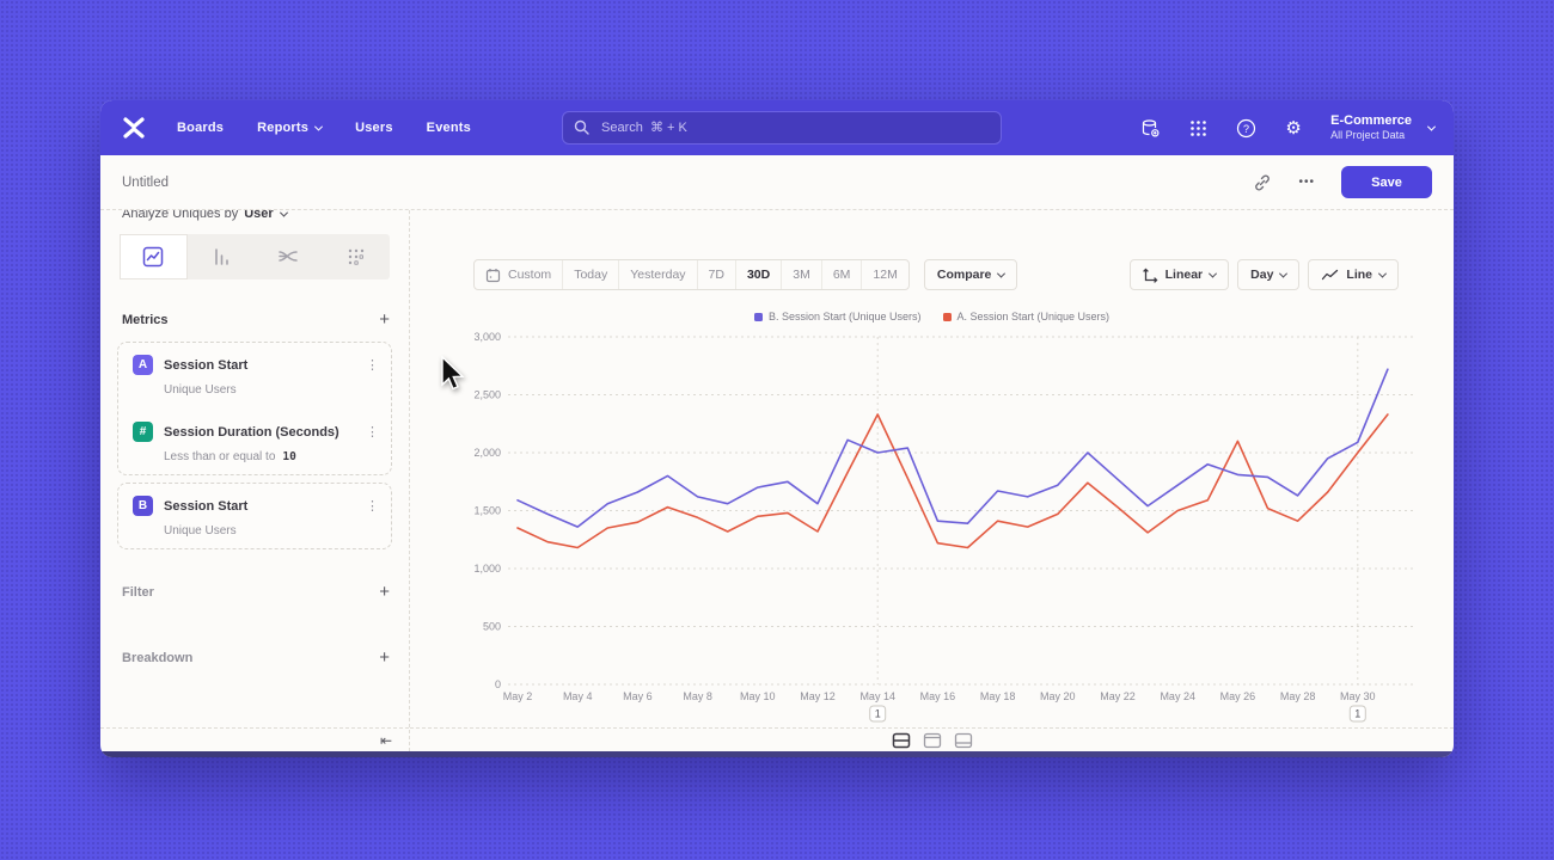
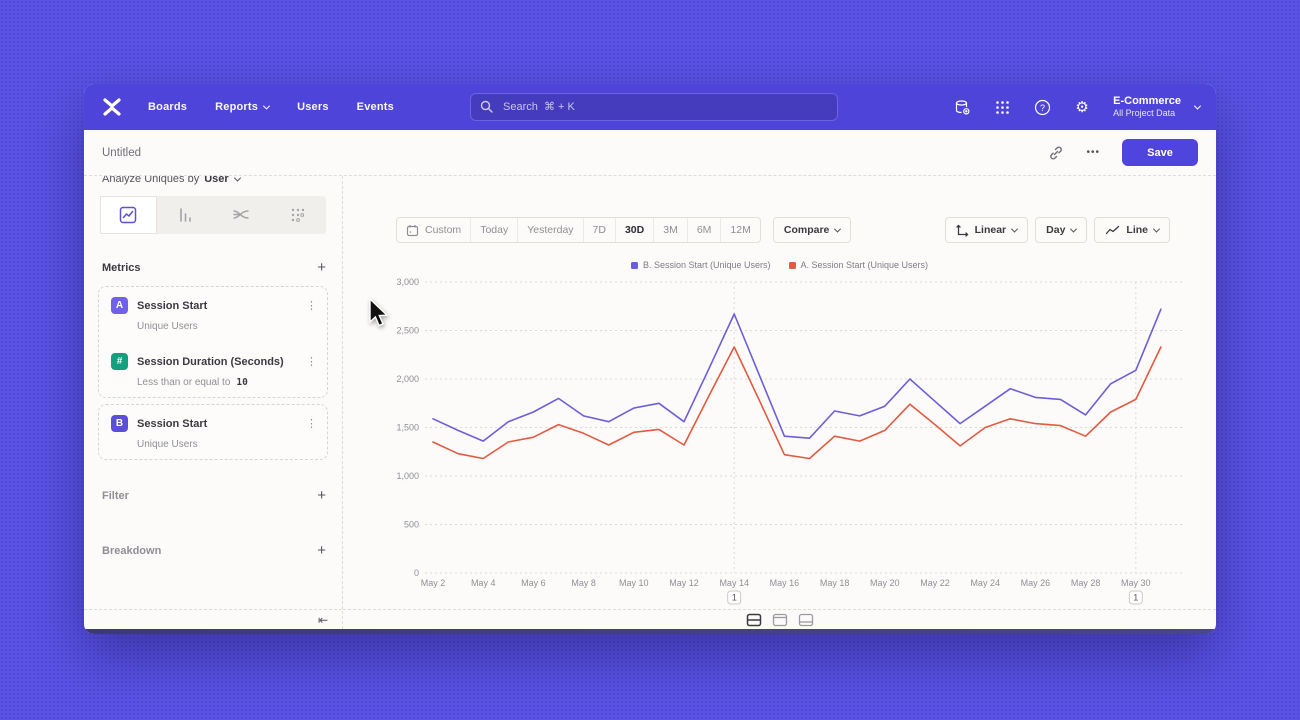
B. Session Start (Unique Users)/May 14: 2000 -> 2700
A. Session Start (Unique Users)/May 26: 2100 -> 1500
A. Session Start (Unique Users)/May 30: 2000 -> 1800
